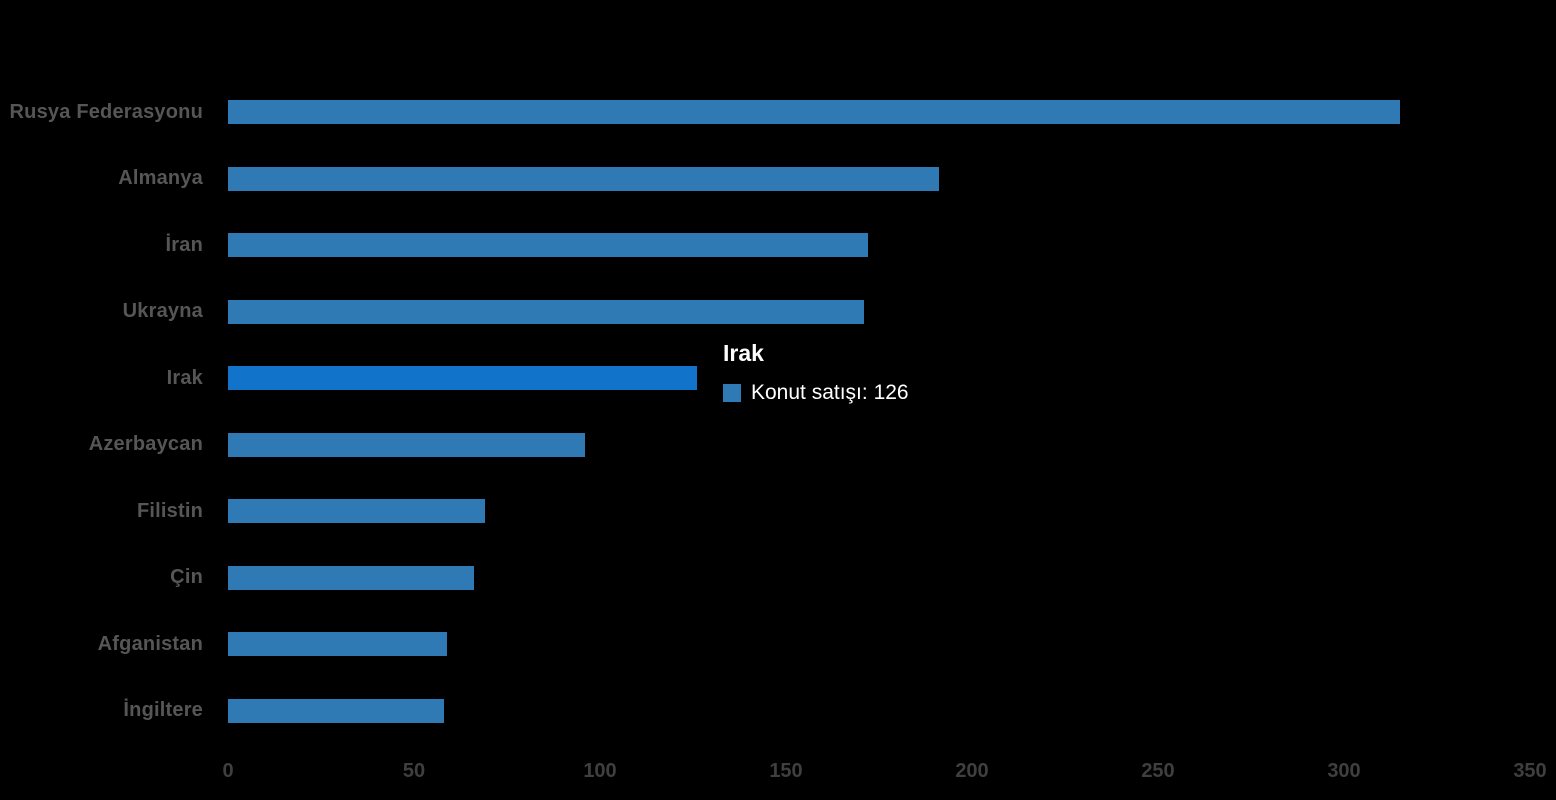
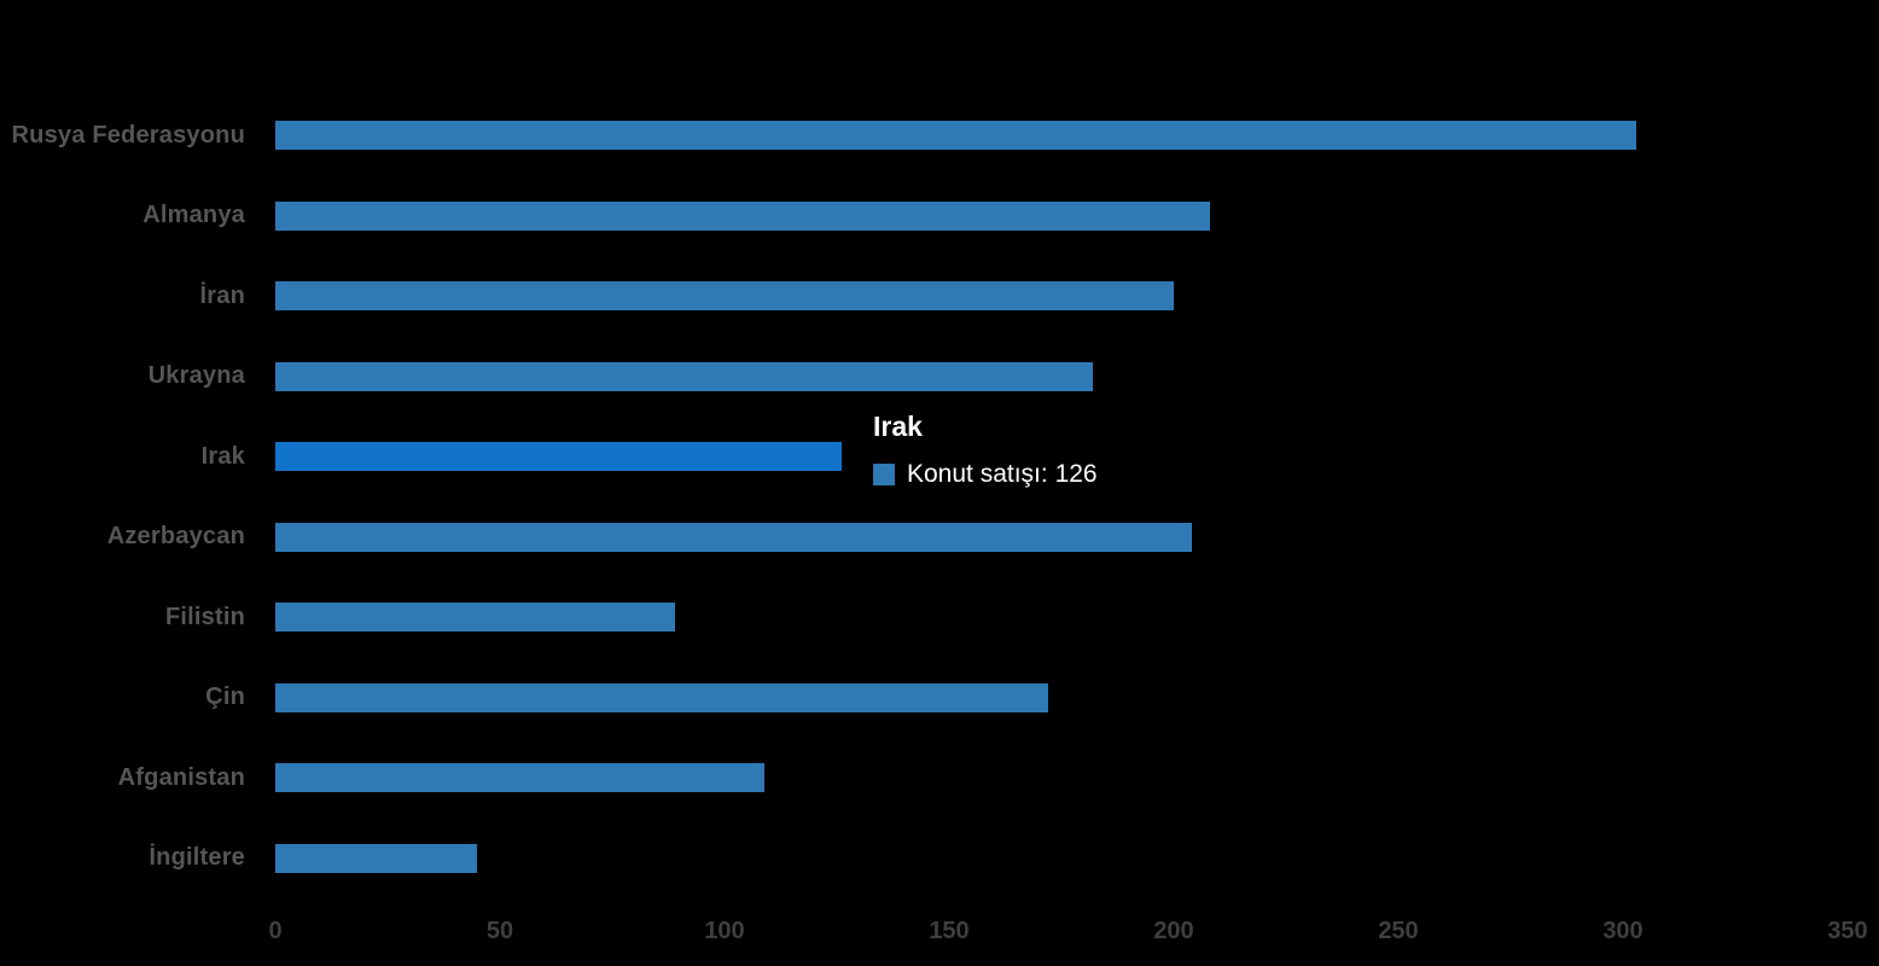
Rusya Federasyonu: 315 -> 303
Almanya: 191 -> 208
İran: 172 -> 200
Ukrayna: 171 -> 182
Azerbaycan: 96 -> 204
Filistin: 69 -> 89
Çin: 66 -> 172
Afganistan: 59 -> 109
İngiltere: 58 -> 45
